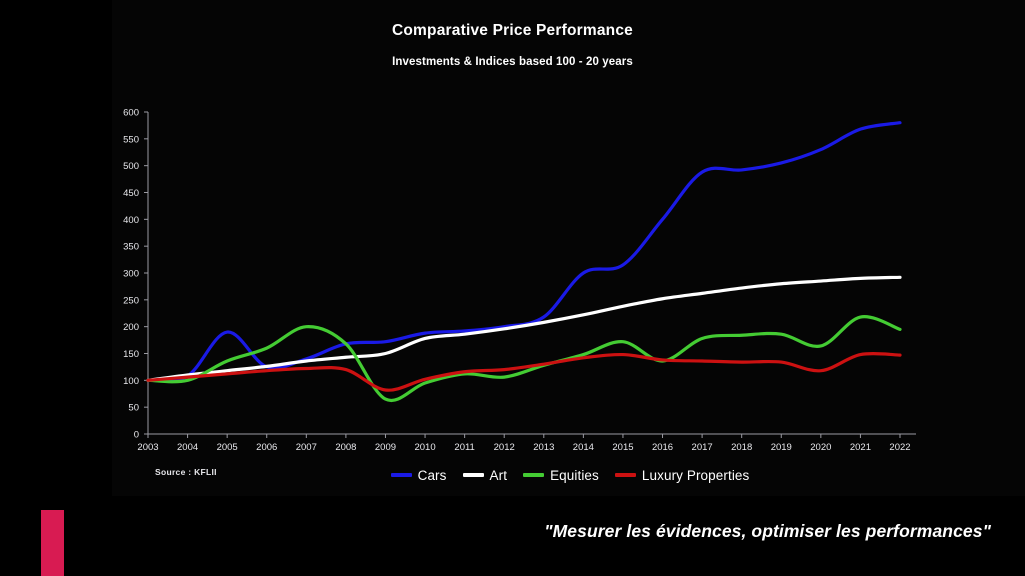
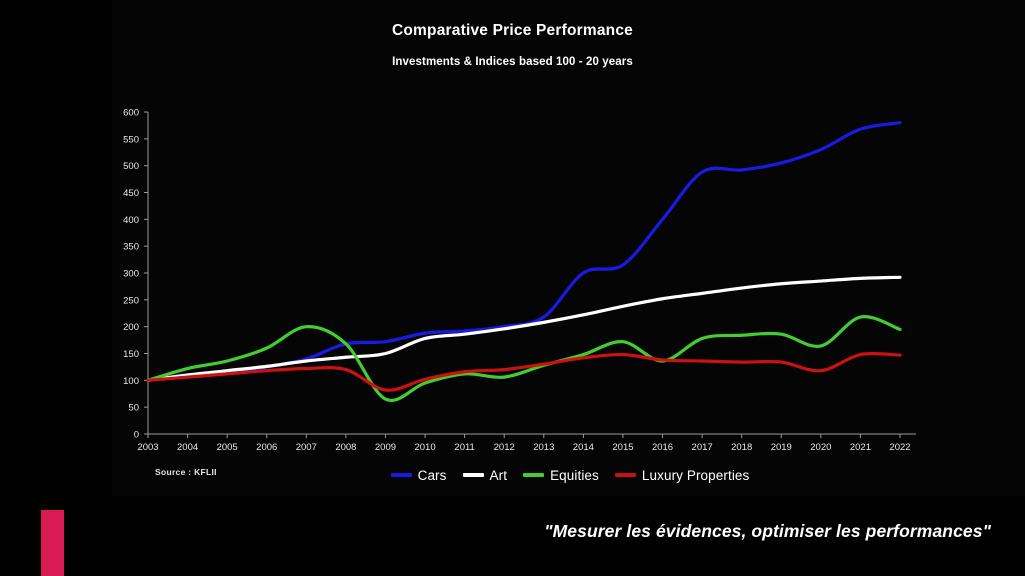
Equities/2004: 100 -> 120
Cars/2005: 190 -> 120
